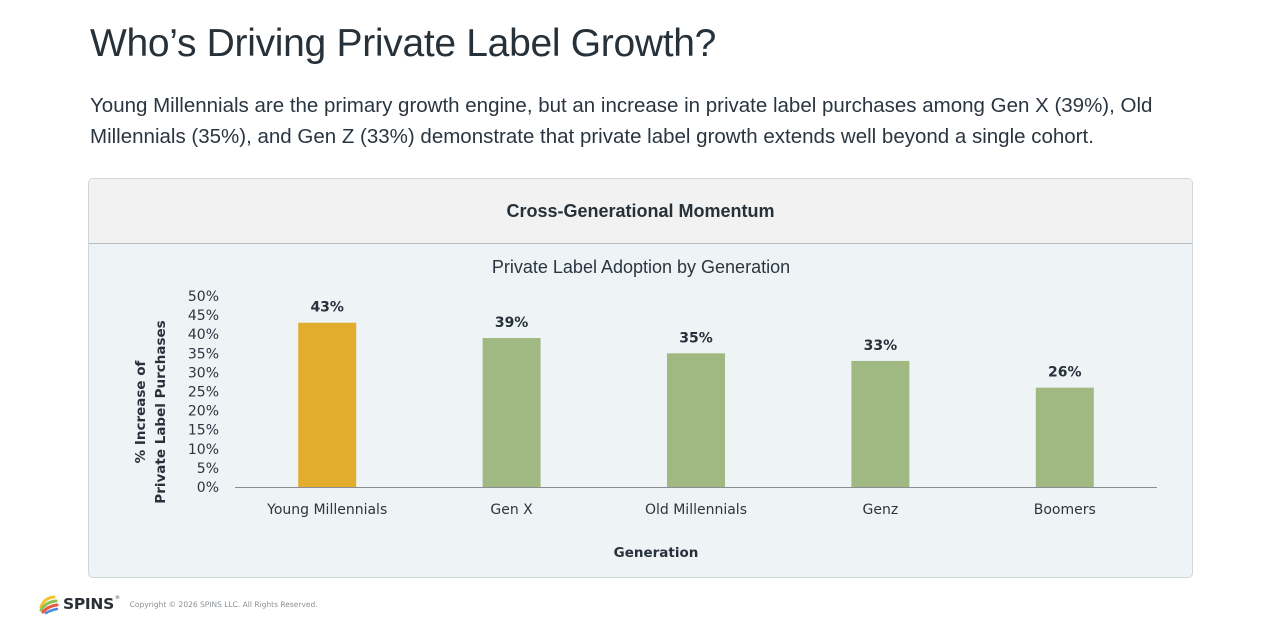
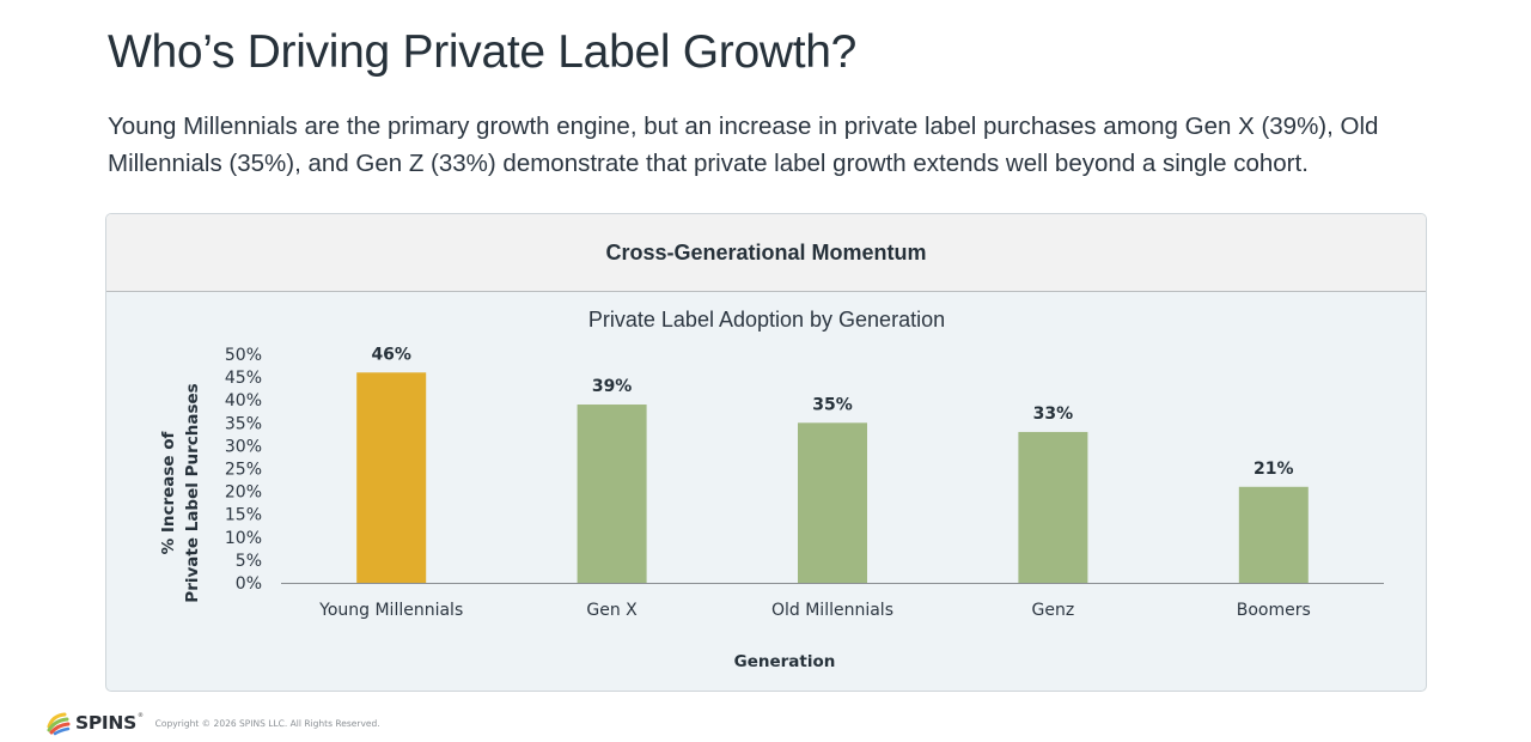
Young Millennials: 43% -> 46%
Boomers: 26% -> 21%
